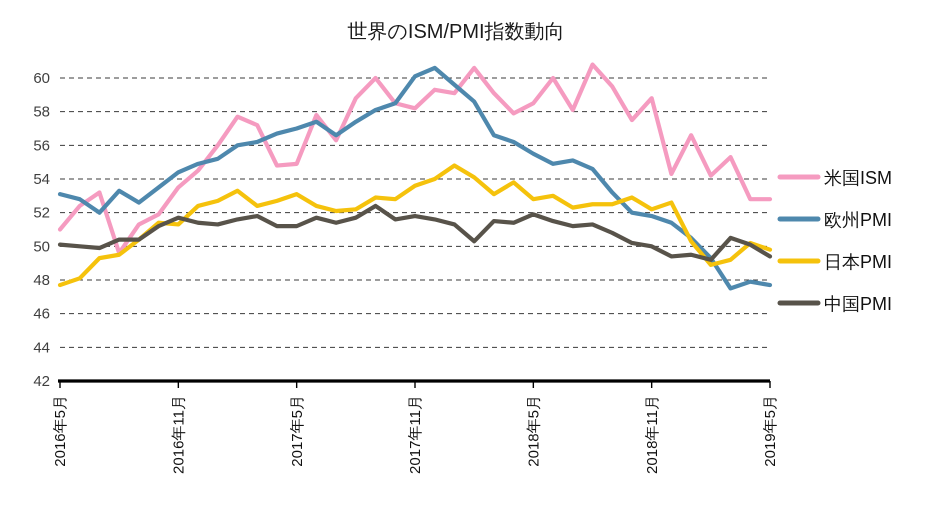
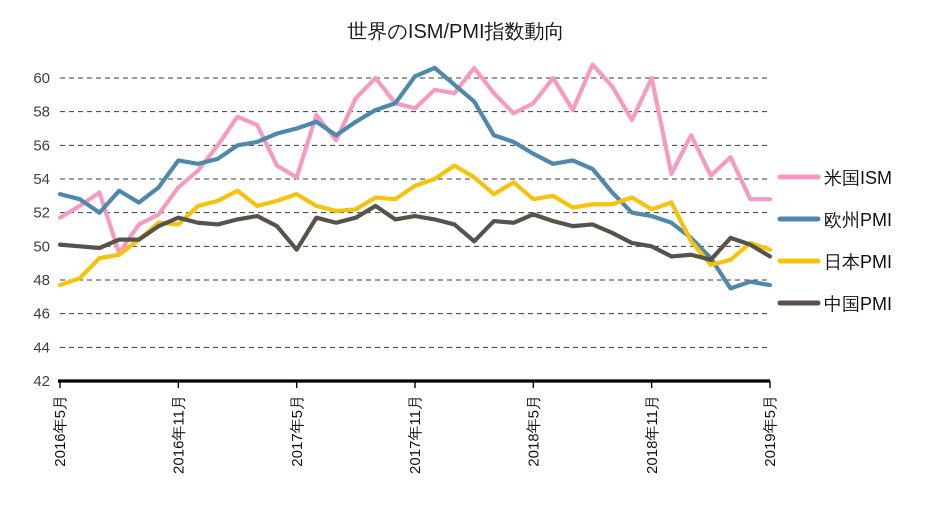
米国ISM/2016年5月: 51.0 -> 51.7
欧州PMI/2016年11月: 54.4 -> 55.1
米国ISM/2017年5月: 54.9 -> 54.1
中国PMI/2017年5月: 51.2 -> 49.8
米国ISM/2018年11月: 58.8 -> 60.0
